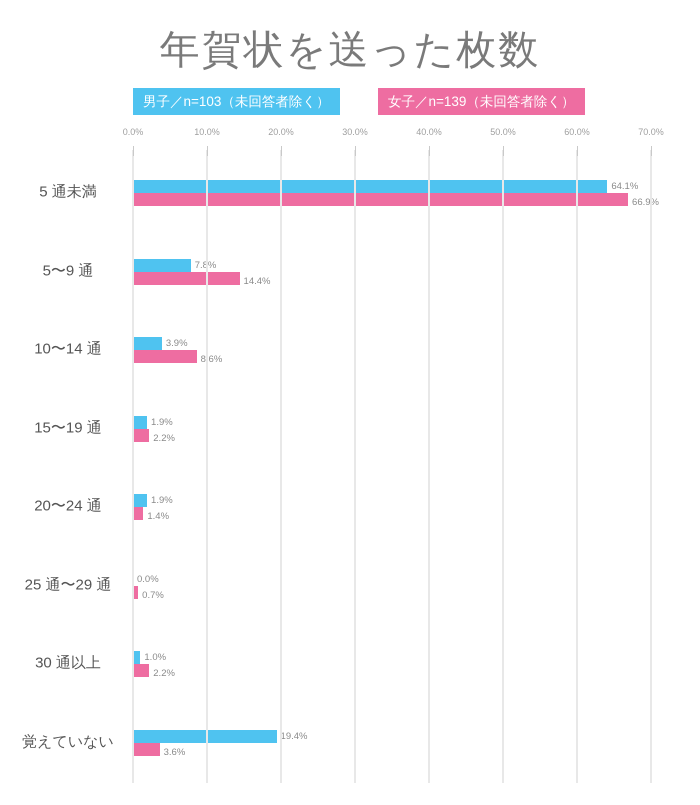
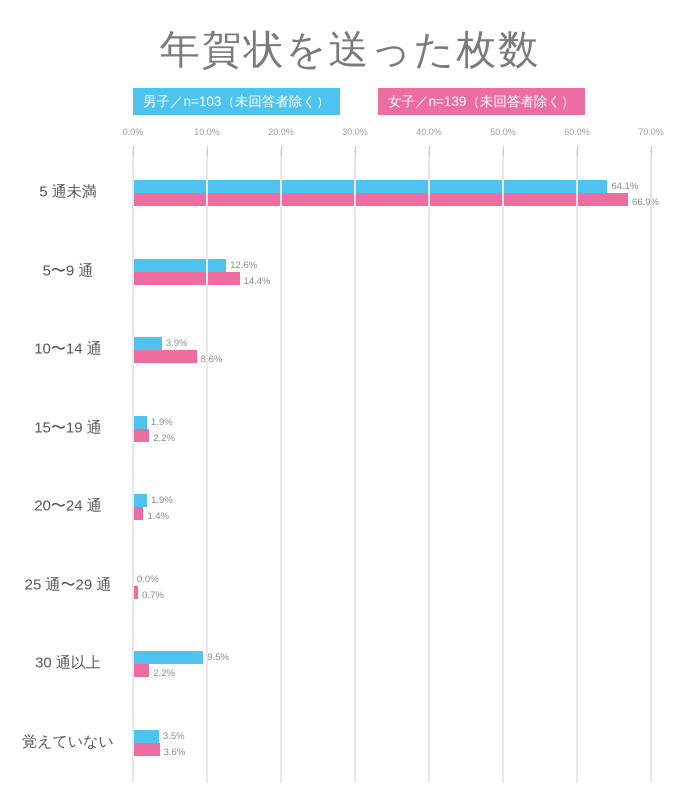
男子／n=103（未回答者除く）/5〜9 通: 7.8% -> 12.6%
男子／n=103（未回答者除く）/30 通以上: 1.0% -> 9.5%
男子／n=103（未回答者除く）/覚えていない: 19.4% -> 3.5%
